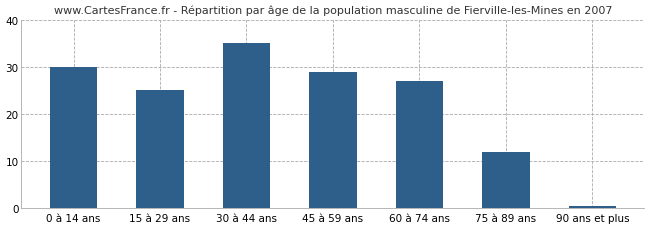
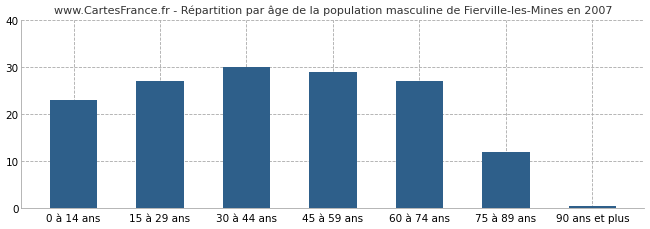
0 à 14 ans: 30.0 -> 23.0
15 à 29 ans: 25.0 -> 27.0
30 à 44 ans: 35.0 -> 30.0
